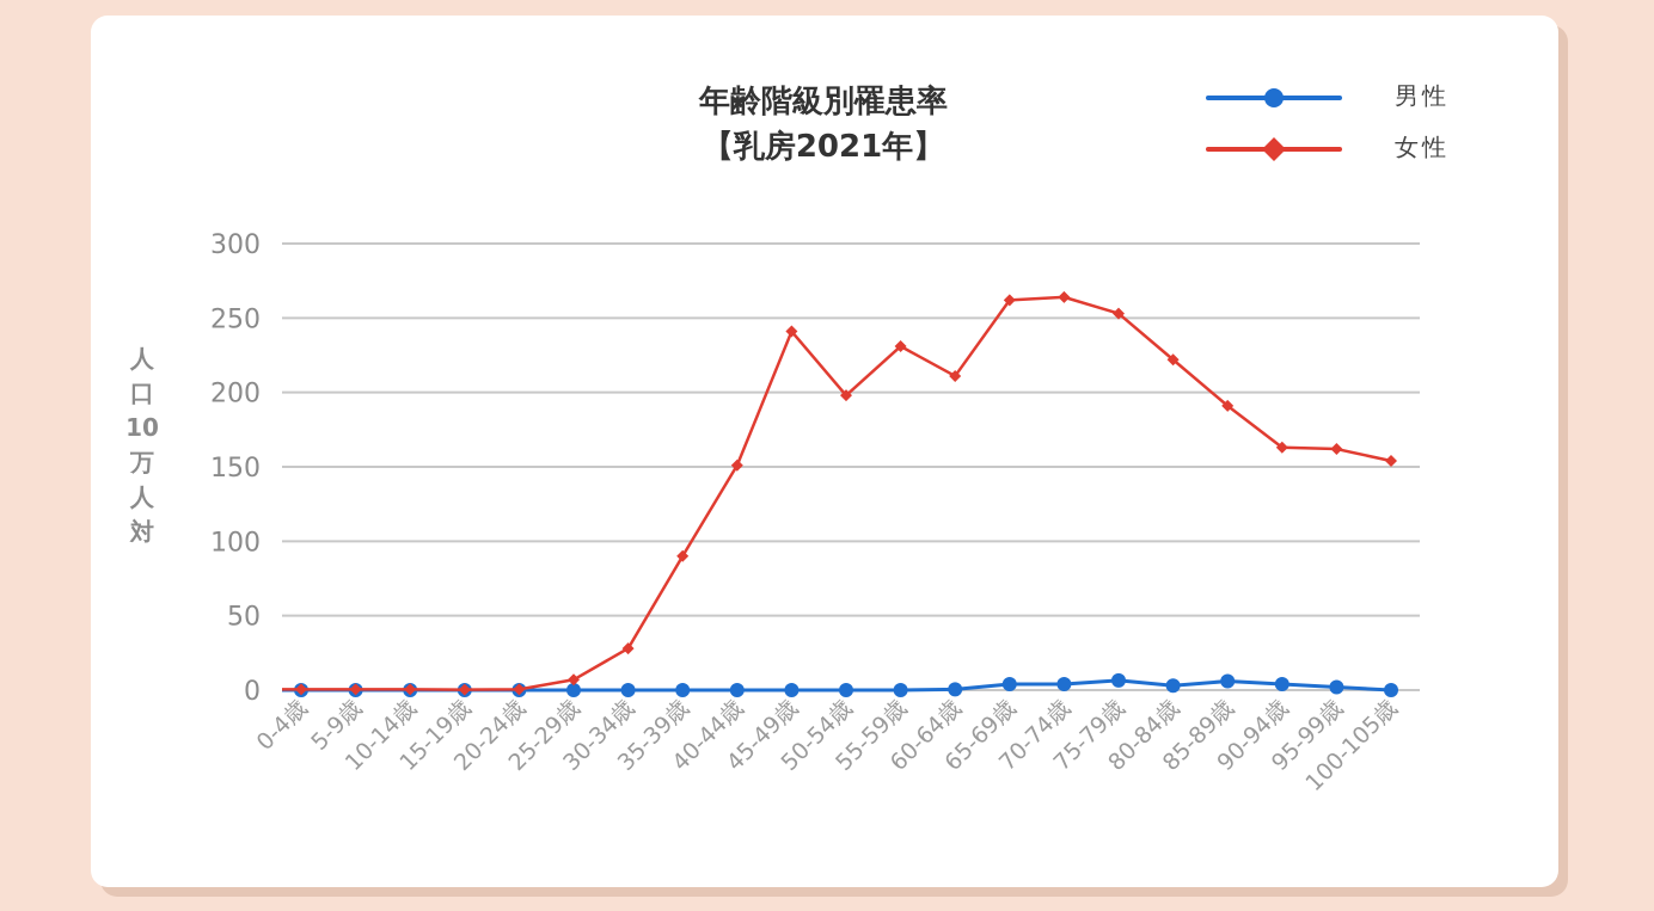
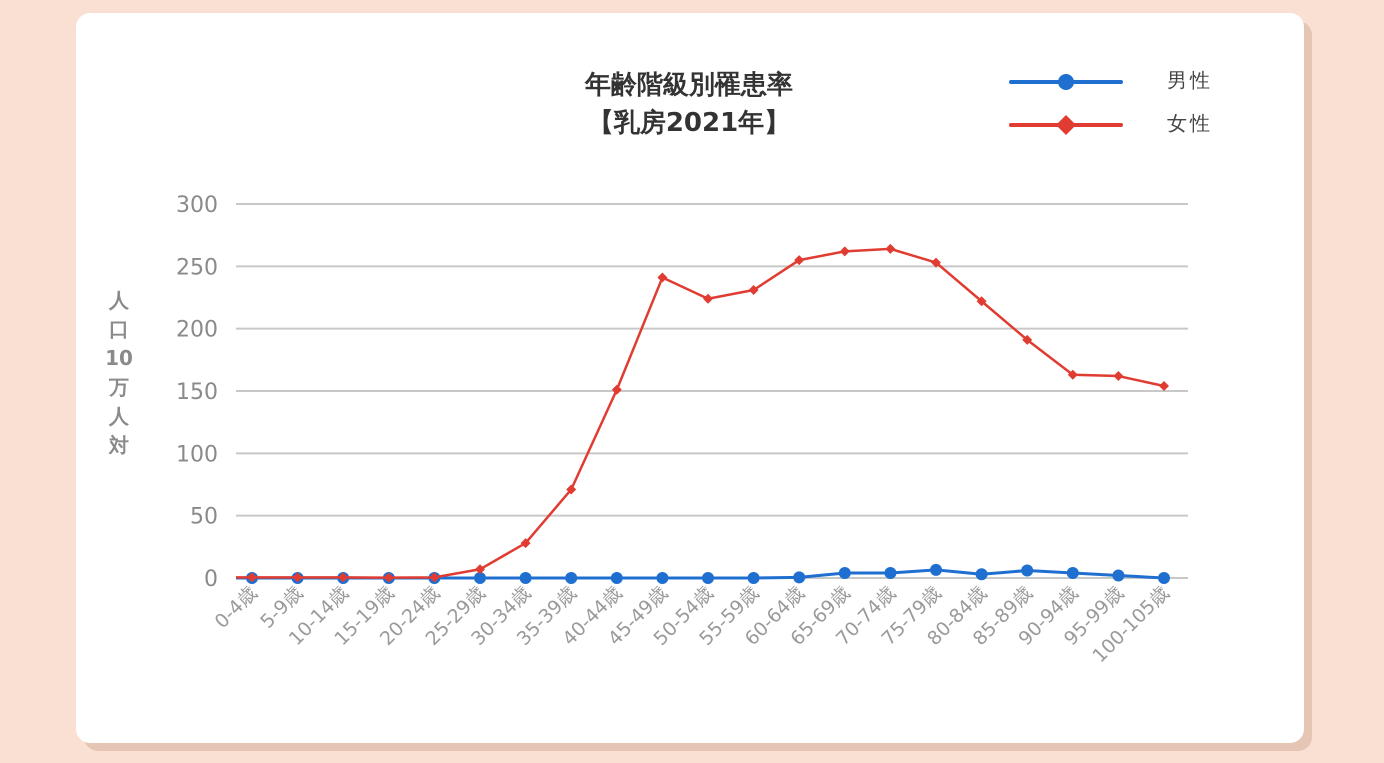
女性/35-39歳: 90 -> 71
女性/50-54歳: 198 -> 224
女性/60-64歳: 211 -> 255
